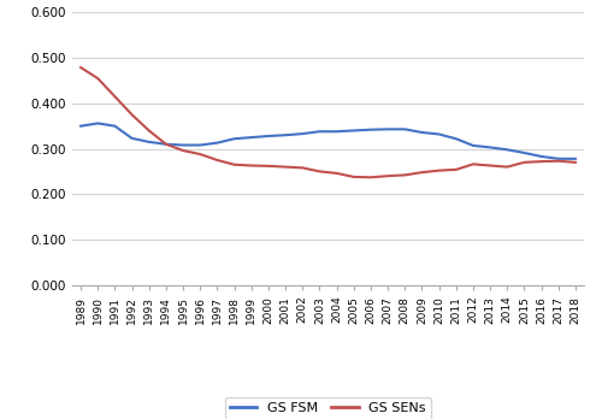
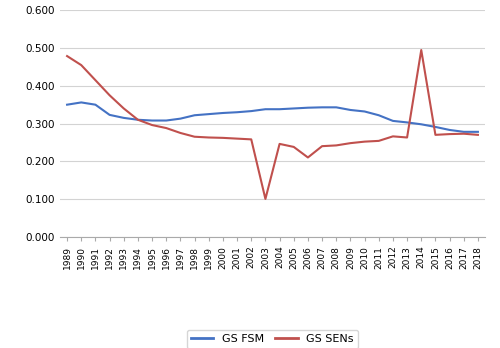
GS SENs/2003: 0.250 -> 0.100
GS SENs/2006: 0.237 -> 0.210
GS SENs/2014: 0.260 -> 0.495
